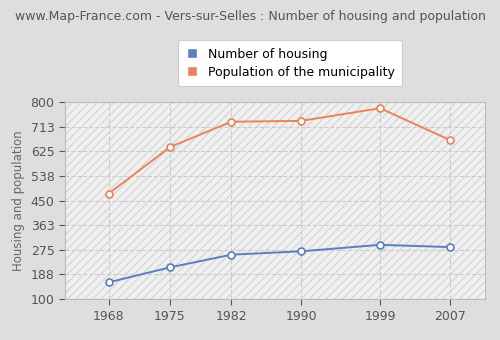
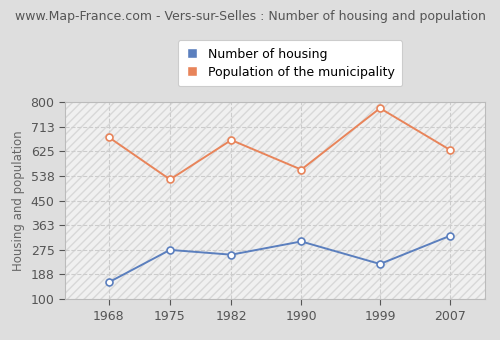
Population of the municipality/1968: 475 -> 675
Number of housing/1975: 213 -> 275
Population of the municipality/1975: 640 -> 525
Population of the municipality/1982: 730 -> 665
Number of housing/1990: 270 -> 305
Population of the municipality/1990: 733 -> 560
Number of housing/1999: 293 -> 225
Number of housing/2007: 285 -> 325
Population of the municipality/2007: 665 -> 630
